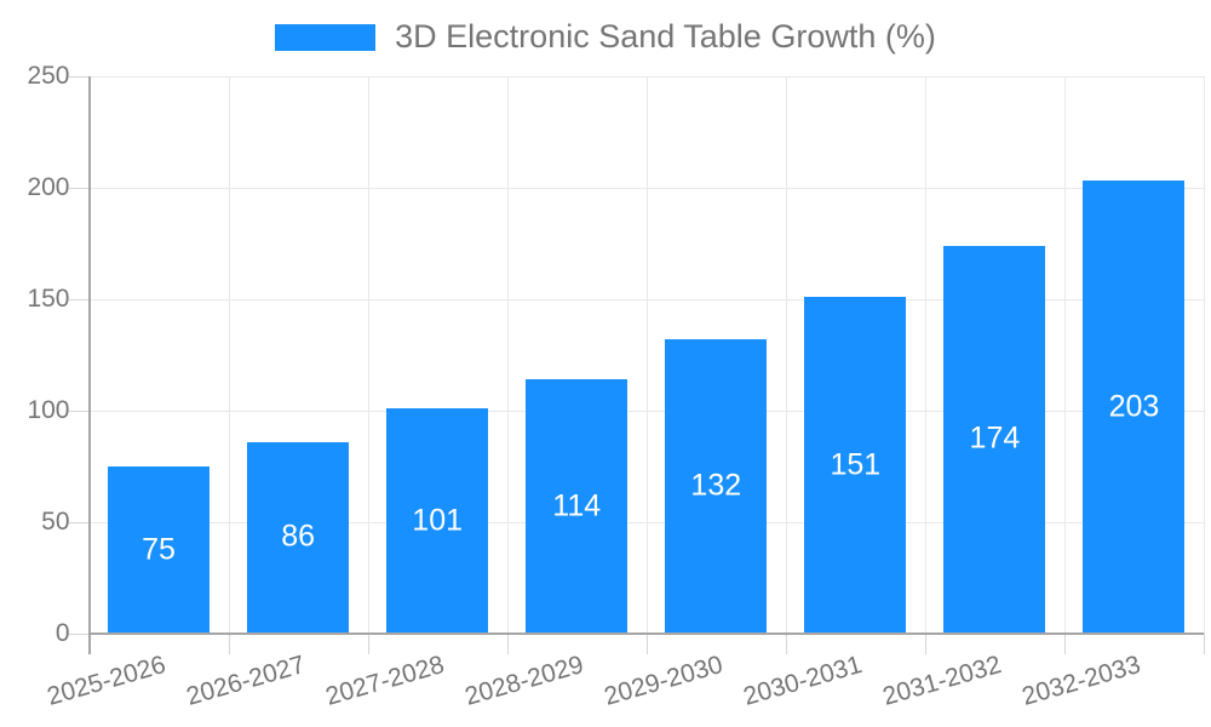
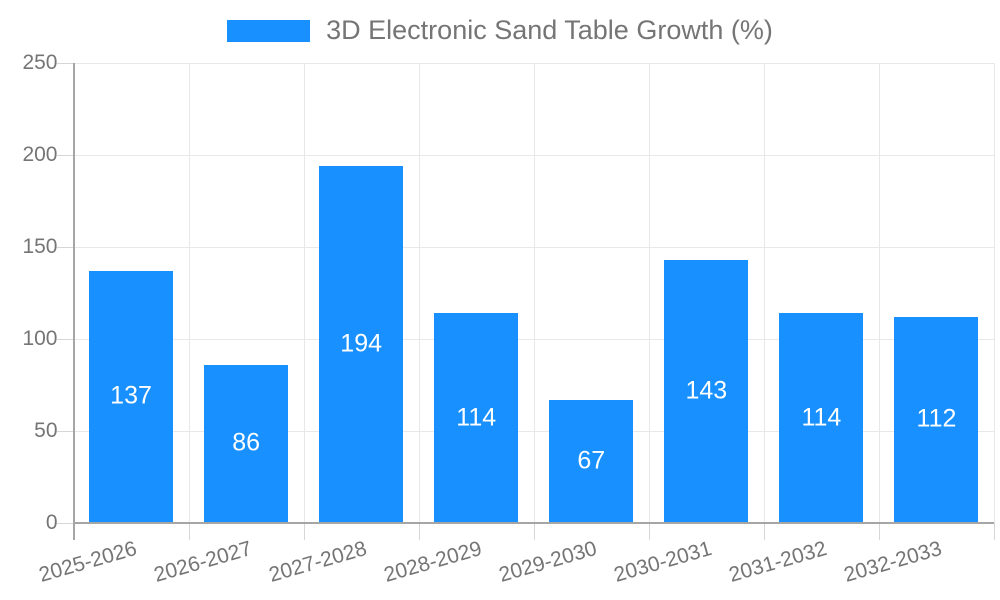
2025-2026: 75 -> 137
2027-2028: 101 -> 194
2029-2030: 132 -> 67
2030-2031: 151 -> 143
2031-2032: 174 -> 114
2032-2033: 203 -> 112
